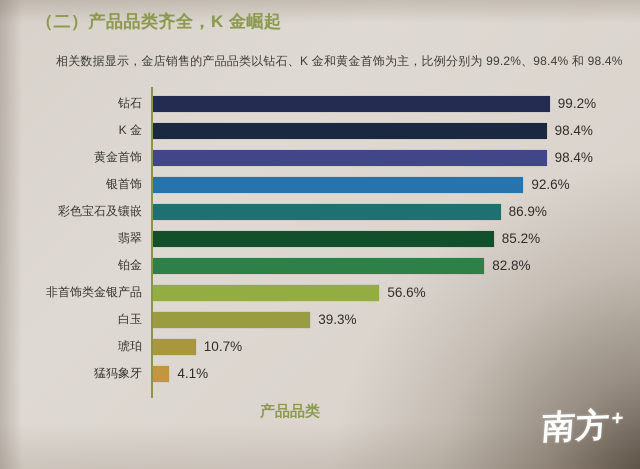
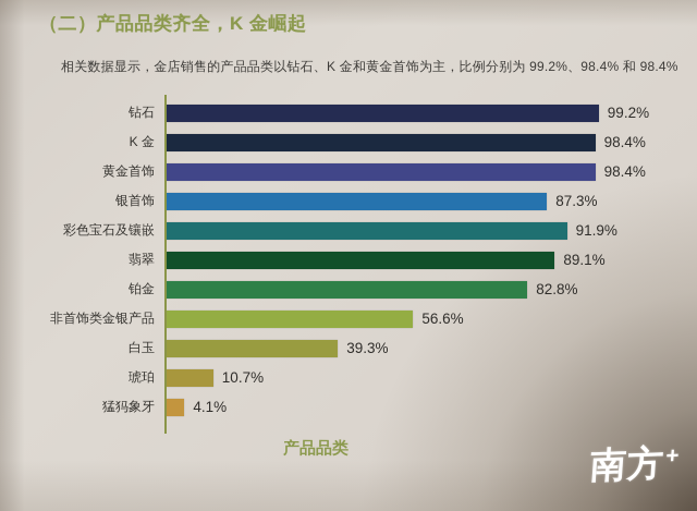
银首饰: 92.6% -> 87.3%
彩色宝石及镶嵌: 86.9% -> 91.9%
翡翠: 85.2% -> 89.1%
